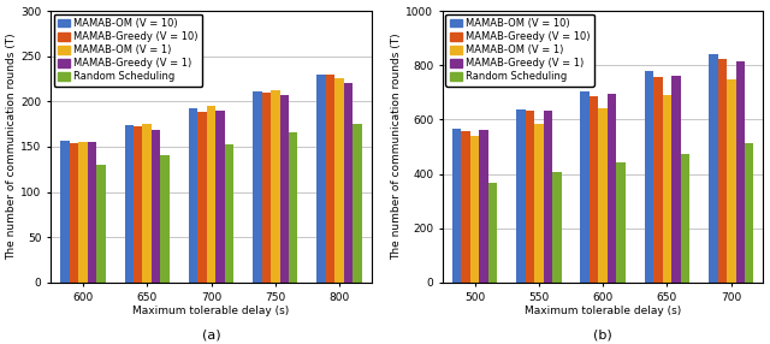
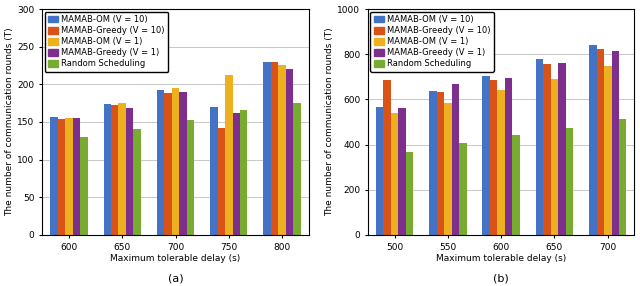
MAMAB-OM (V = 10)/750: 211 -> 170
MAMAB-Greedy (V = 10)/750: 210 -> 142
MAMAB-Greedy (V = 1)/750: 207 -> 162
MAMAB-Greedy (V = 10)/500: 557 -> 685
MAMAB-Greedy (V = 1)/550: 633 -> 670
